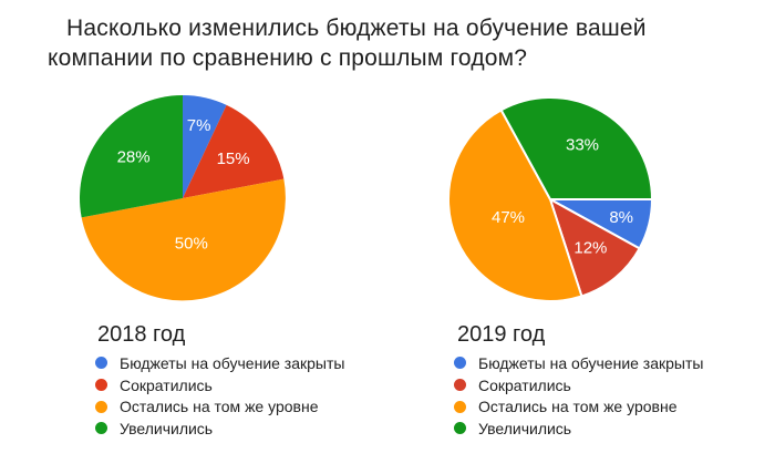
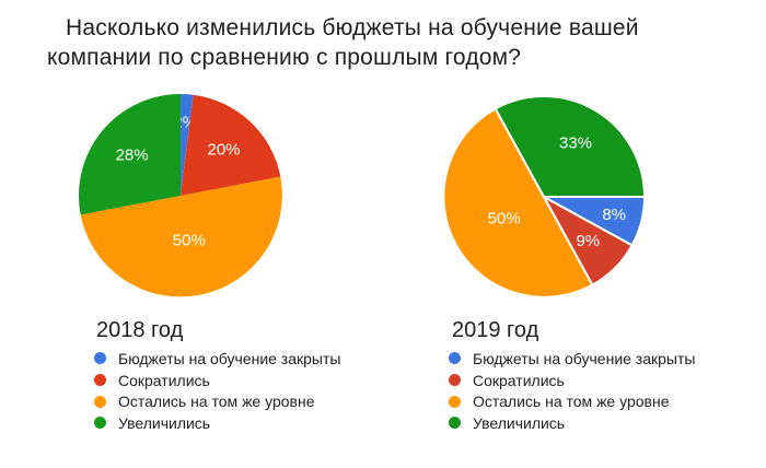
2018 год/Бюджеты на обучение закрыты: 7% -> 2%
2018 год/Сократились: 15% -> 20%
2019 год/Сократились: 12% -> 9%
2019 год/Остались на том же уровне: 47% -> 50%
